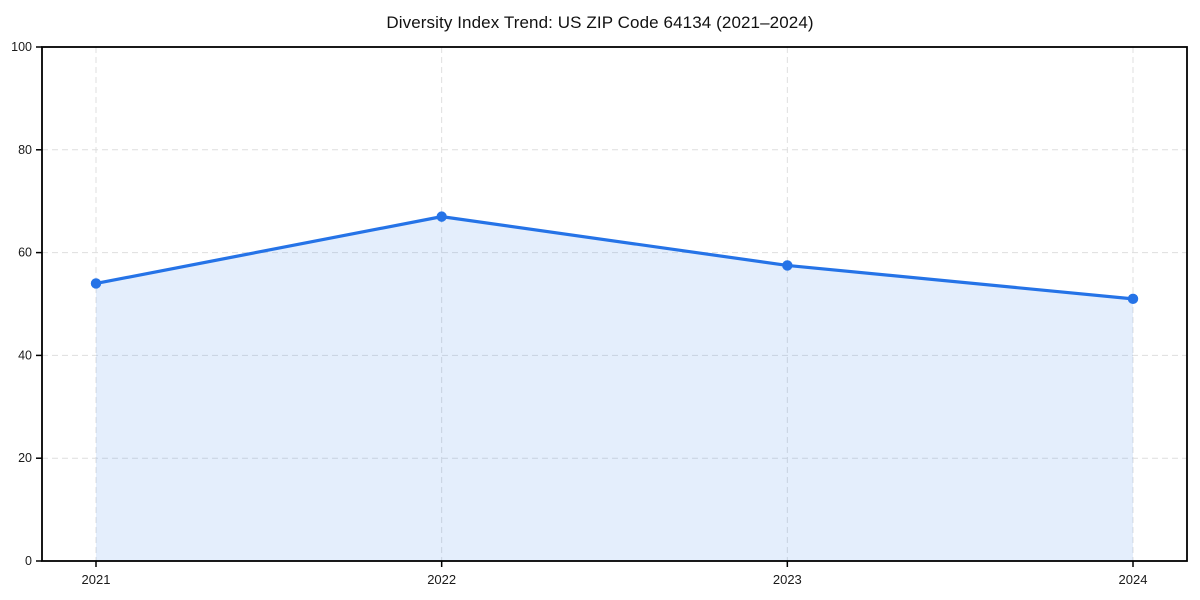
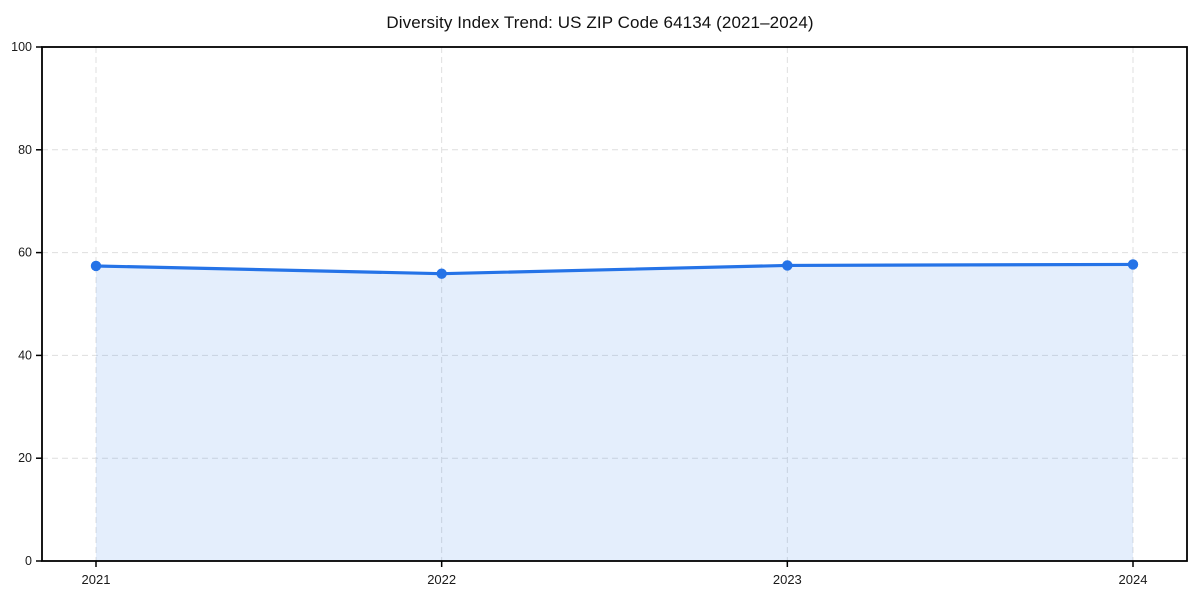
2021: 54 -> 57
2022: 67 -> 56
2024: 51 -> 58
